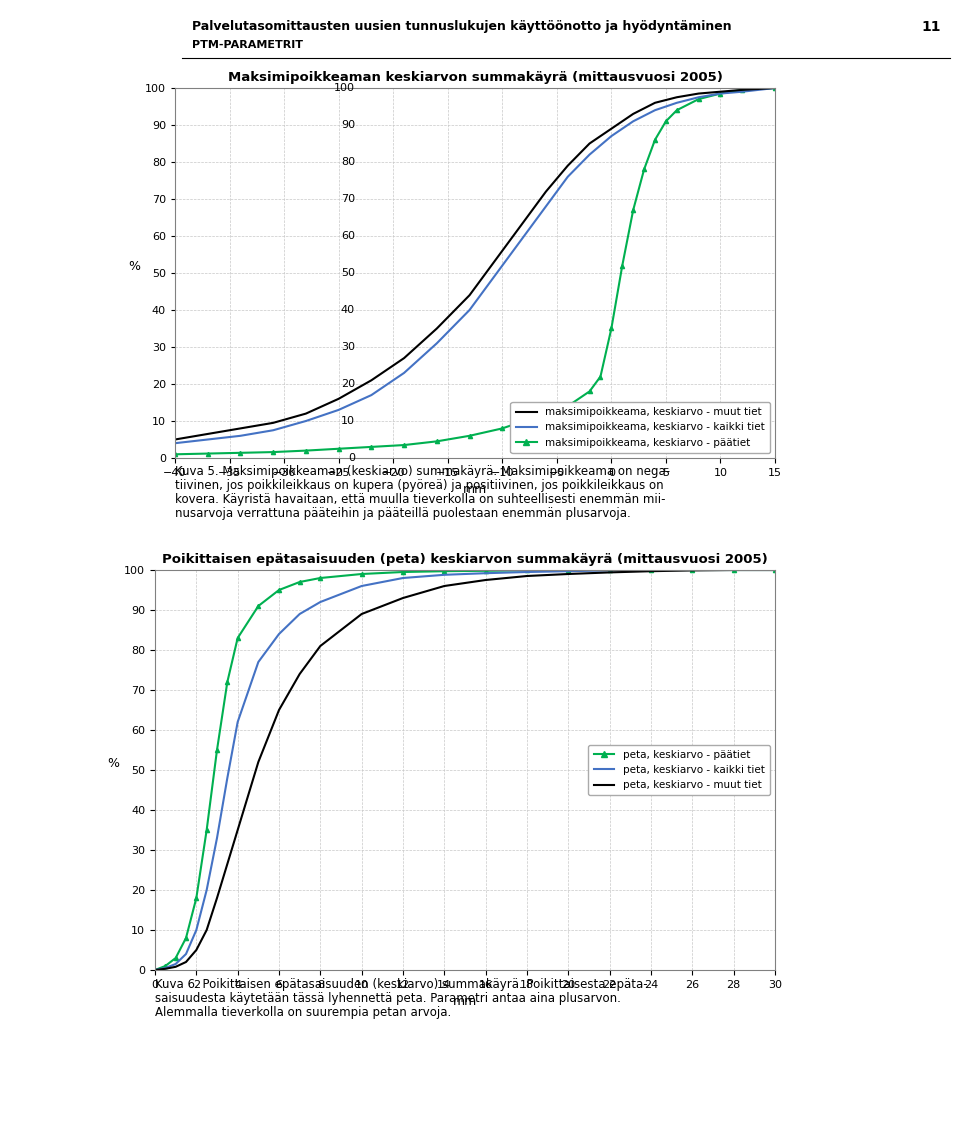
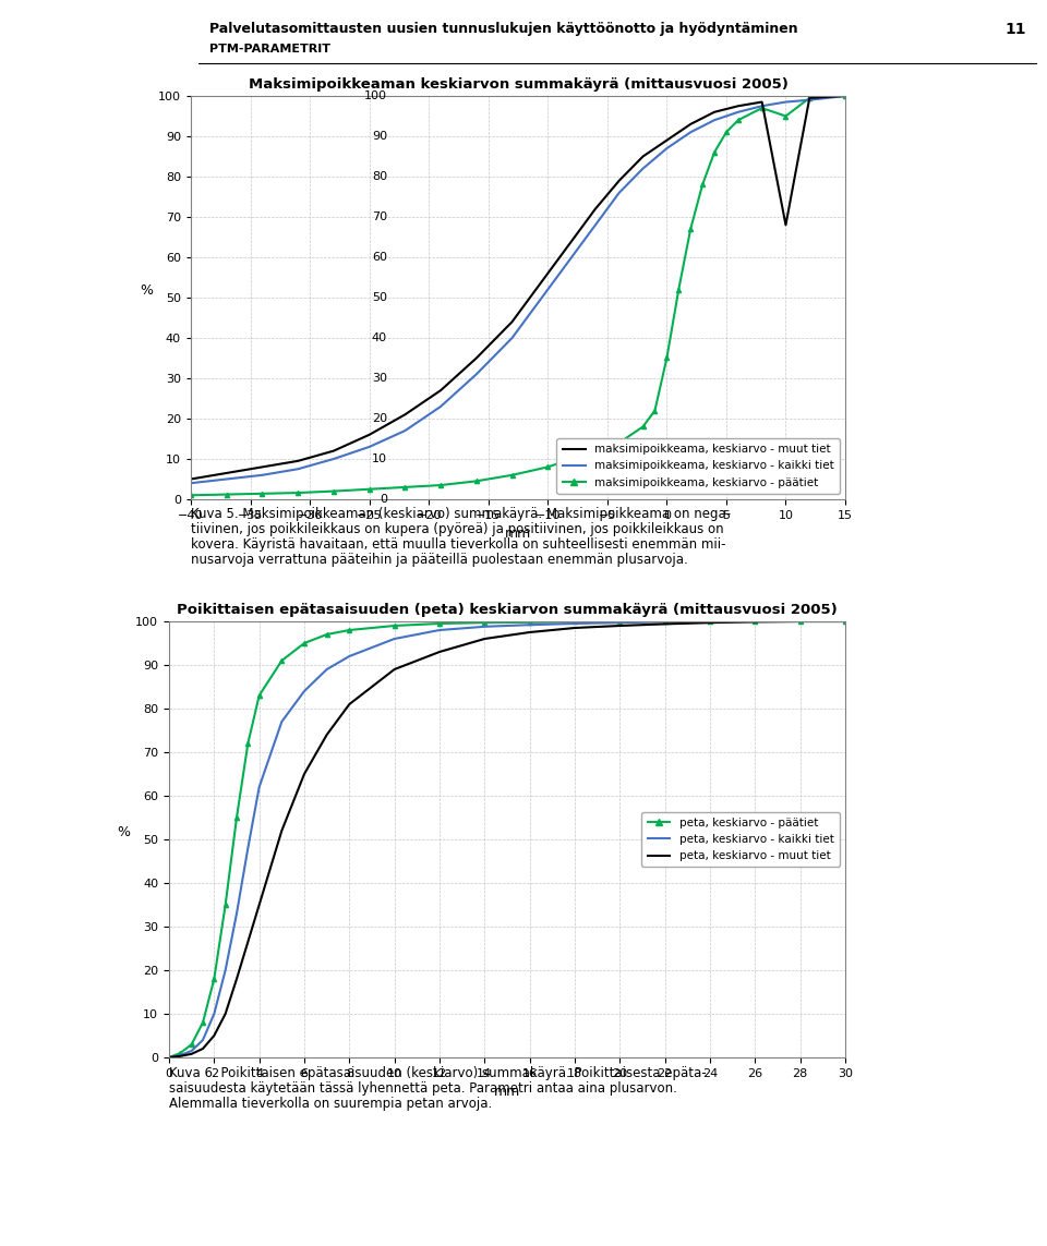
Maksimipoikkeaman keskiarvon summakäyrä (mittausvuosi 2005)/maksimipoikkeama, keskiarvo - muut tiet/10: 99.0 -> 68.0
Maksimipoikkeaman keskiarvon summakäyrä (mittausvuosi 2005)/maksimipoikkeama, keskiarvo - päätiet/10: 98.5 -> 95.0
